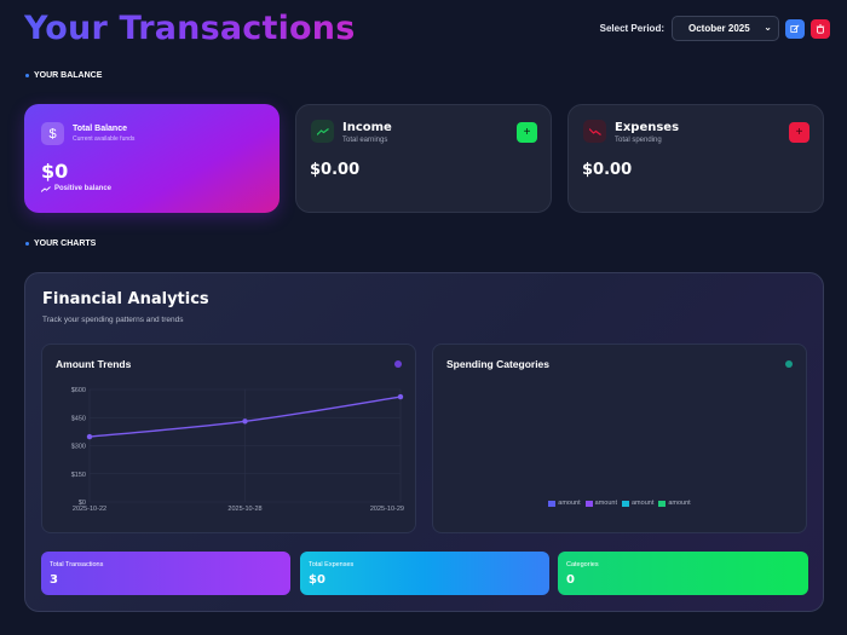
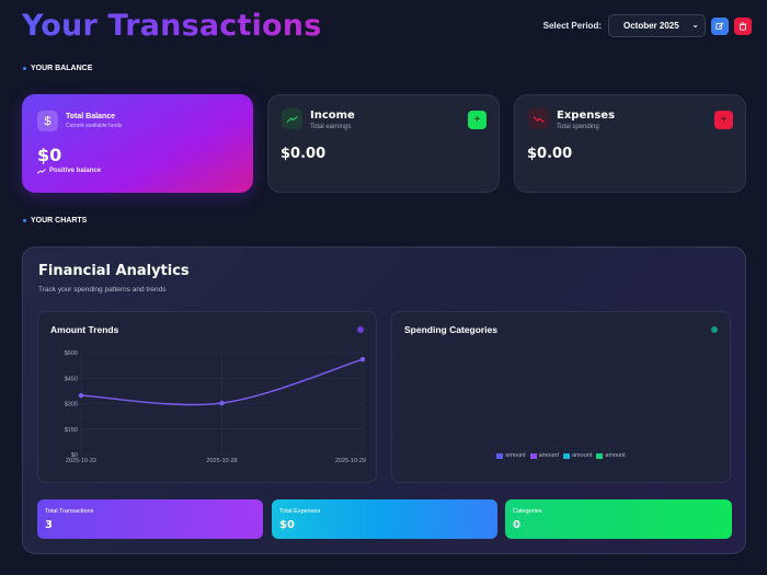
2025-10-28: $430 -> $300
